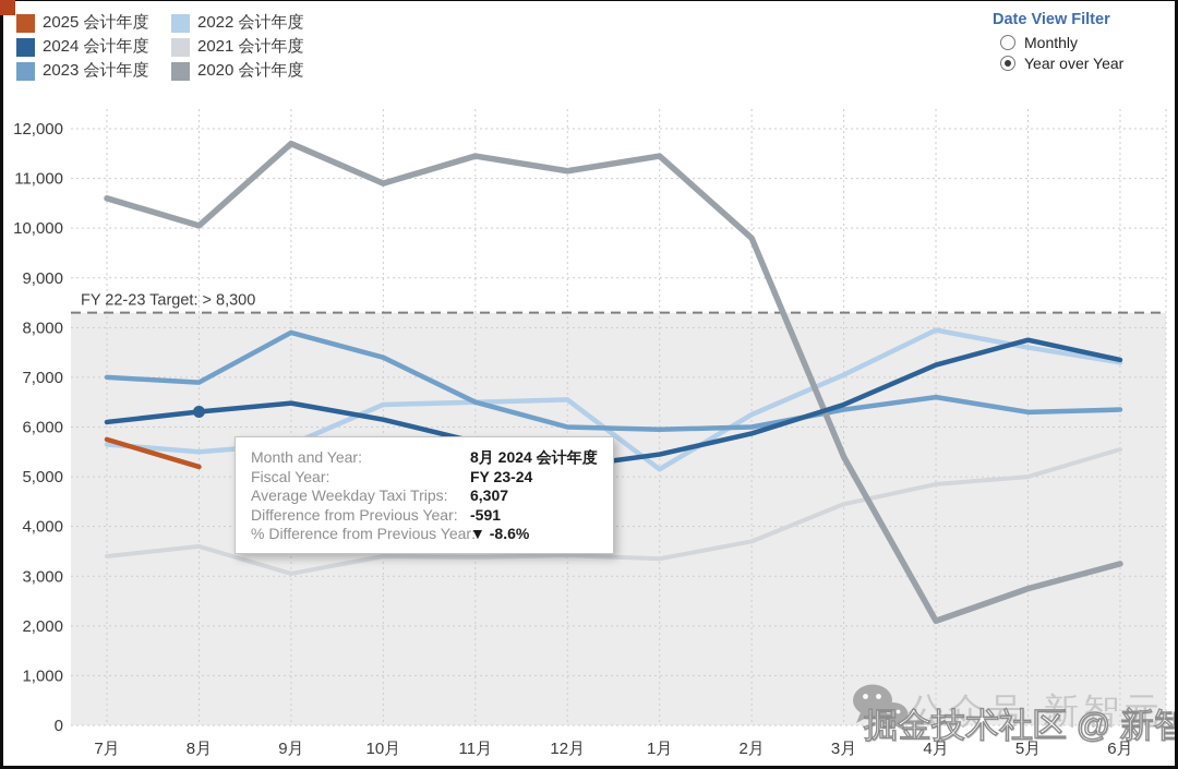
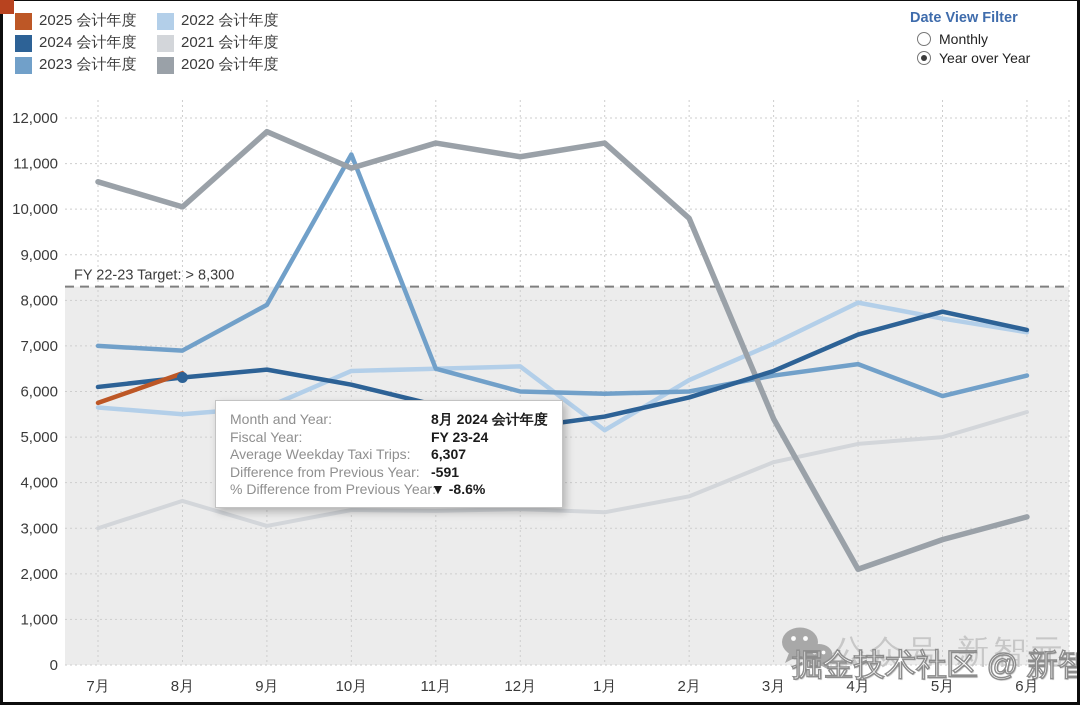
2021 会计年度/7月: 3400 -> 3000
2025 会计年度/8月: 5200 -> 6400
2023 会计年度/10月: 7400 -> 11200
2023 会计年度/5月: 6300 -> 5900
